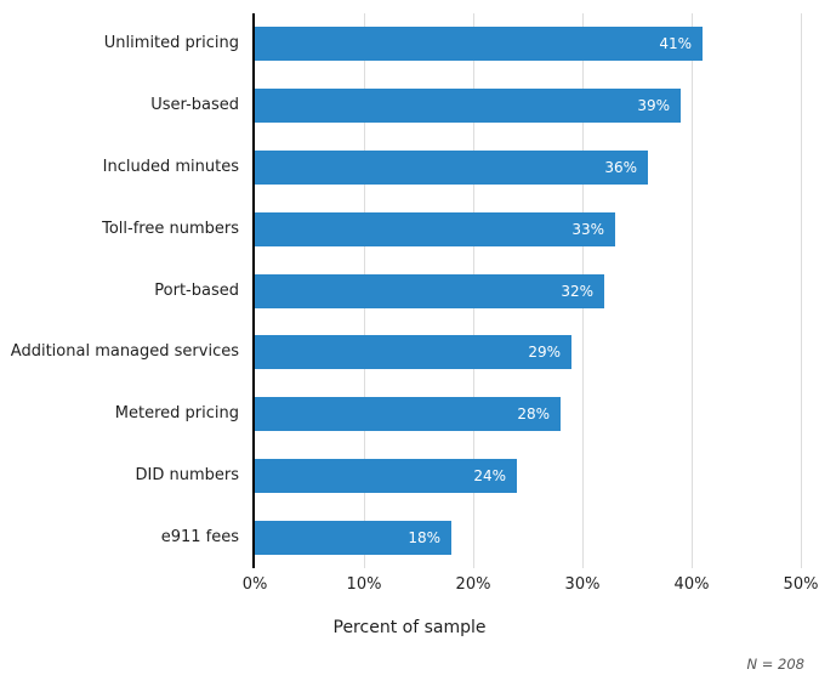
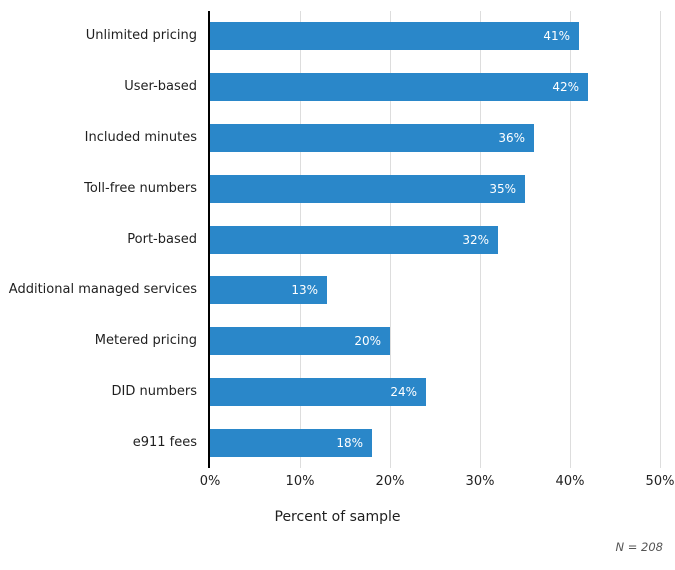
User-based: 39% -> 42%
Toll-free numbers: 33% -> 35%
Additional managed services: 29% -> 13%
Metered pricing: 28% -> 20%
